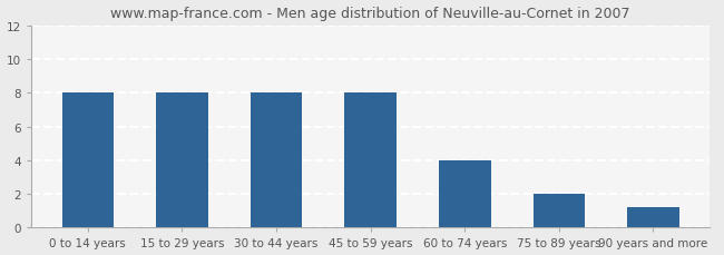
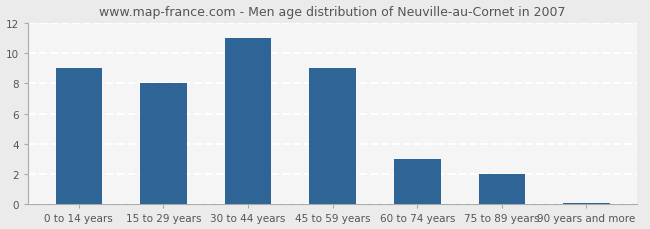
0 to 14 years: 8.0 -> 9.0
30 to 44 years: 8.0 -> 11.0
45 to 59 years: 8.0 -> 9.0
60 to 74 years: 4.0 -> 3.0
90 years and more: 1.2 -> 0.1
